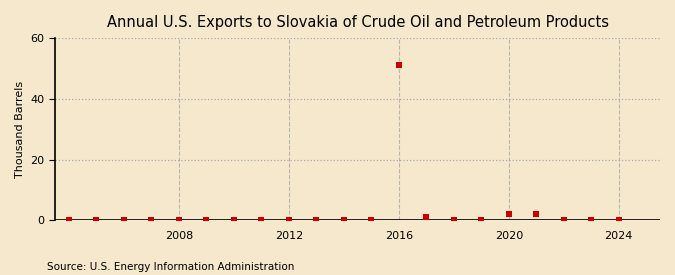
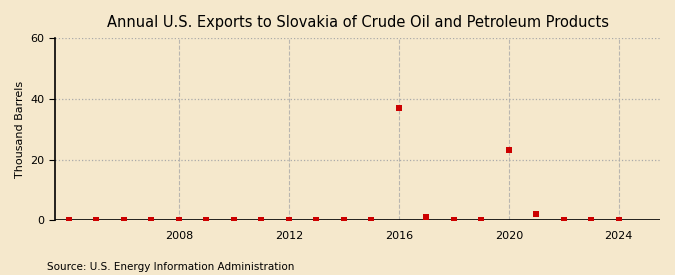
2016: 51 -> 37
2020: 2 -> 23
